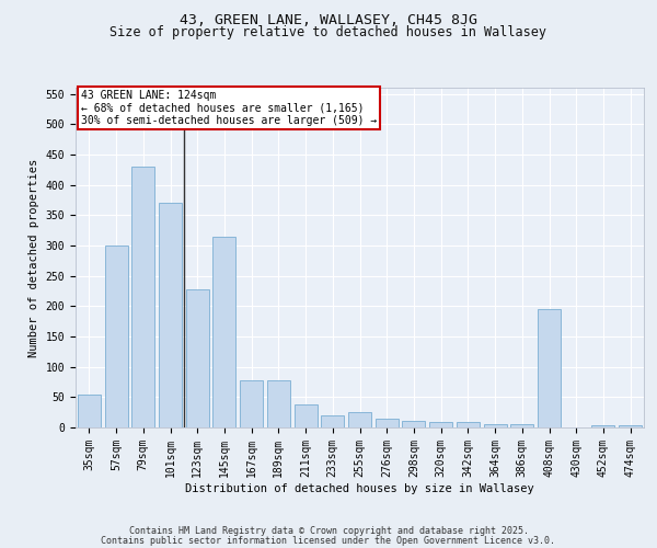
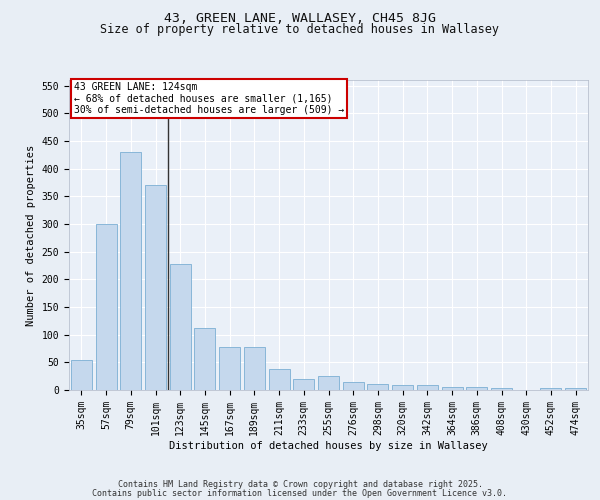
145sqm: 314 -> 112
408sqm: 196 -> 3
